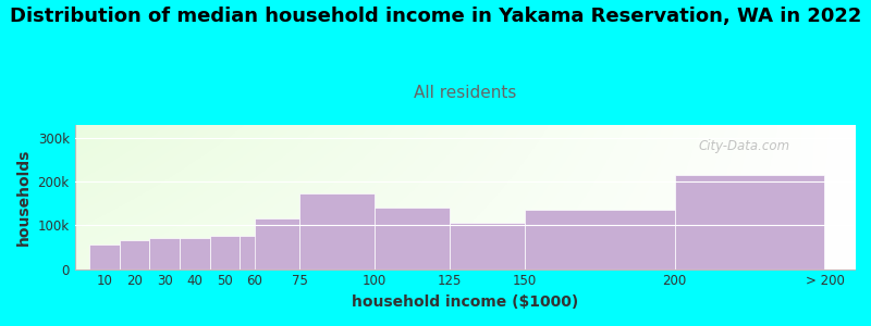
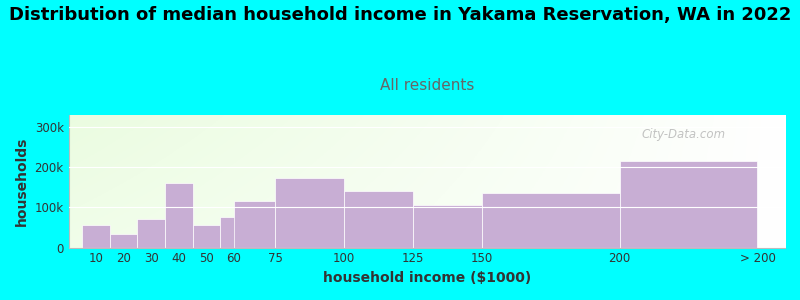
20: 65k -> 35k
40: 72k -> 160k
50: 75k -> 55k
